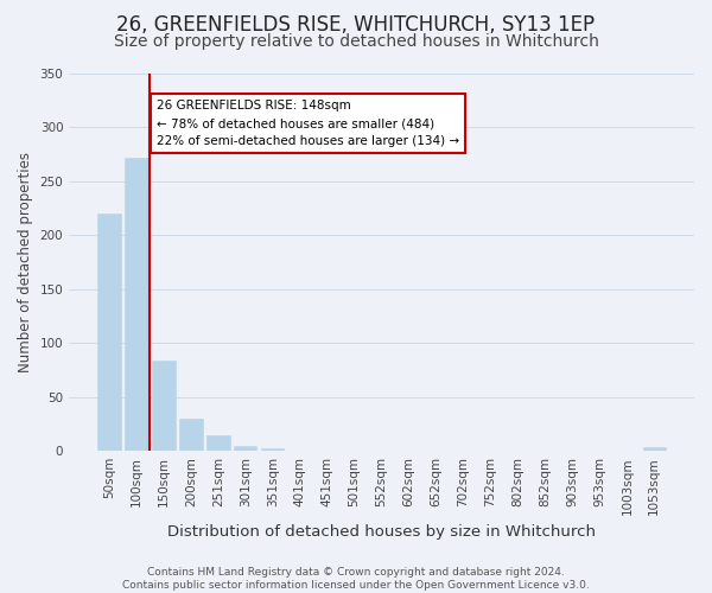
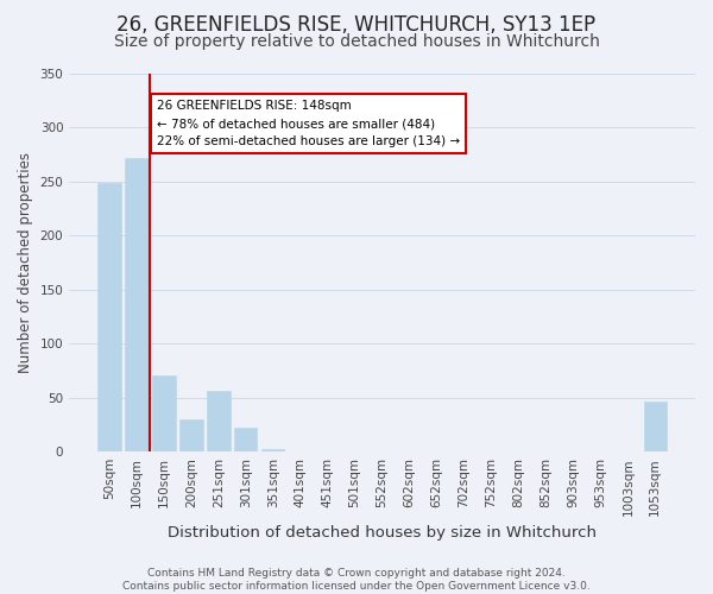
50sqm: 220 -> 248
150sqm: 84 -> 70
251sqm: 14 -> 56
301sqm: 5 -> 22
1053sqm: 3 -> 46
